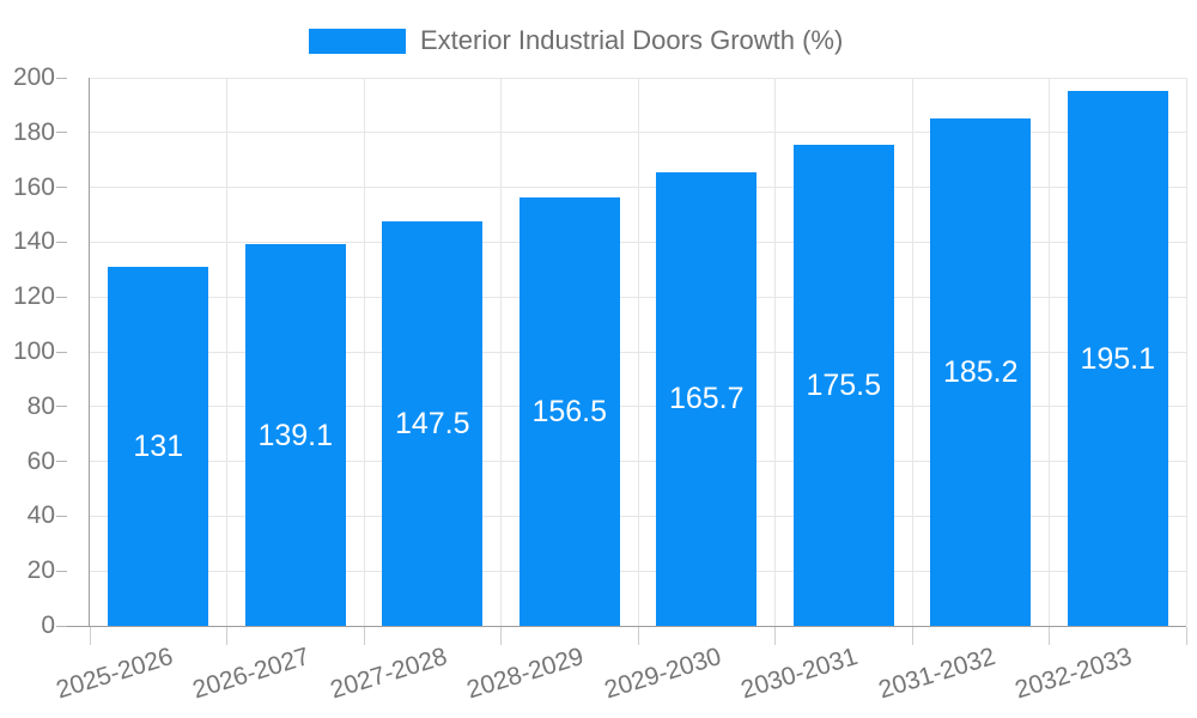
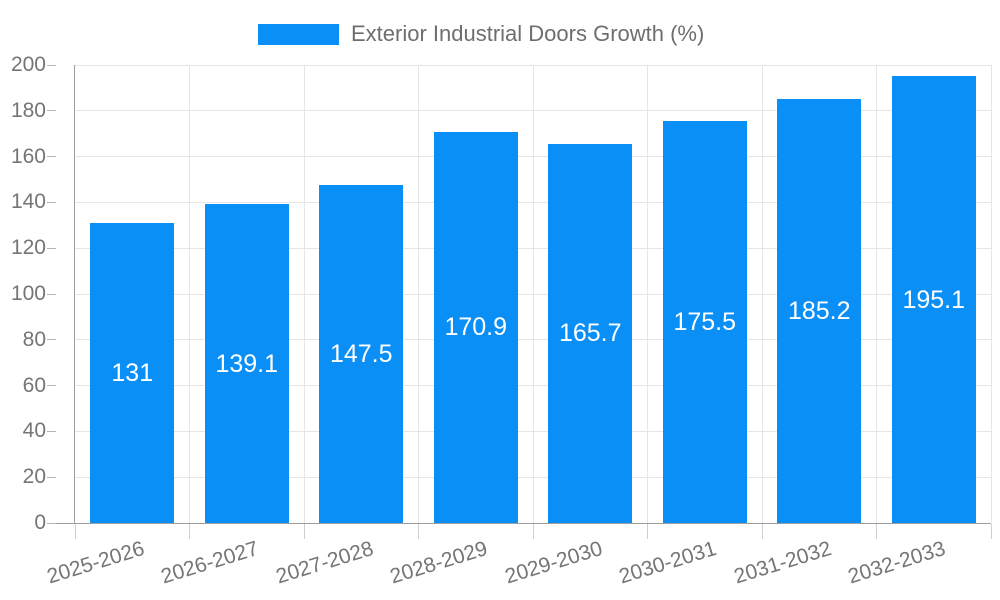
2028-2029: 156.5 -> 170.9
